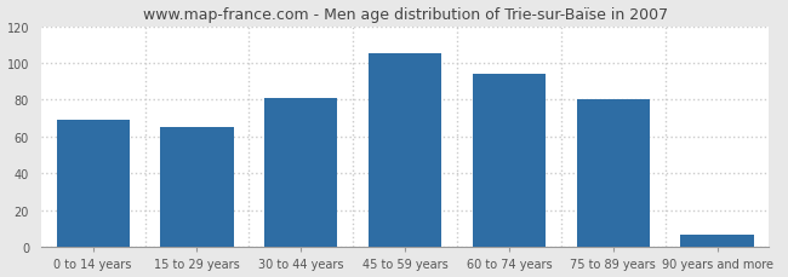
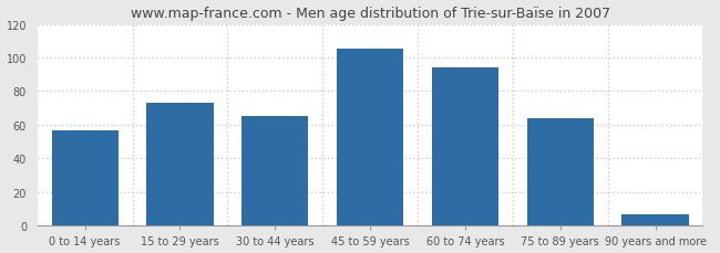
0 to 14 years: 69 -> 57
15 to 29 years: 65 -> 73
30 to 44 years: 81 -> 65
75 to 89 years: 80 -> 64
